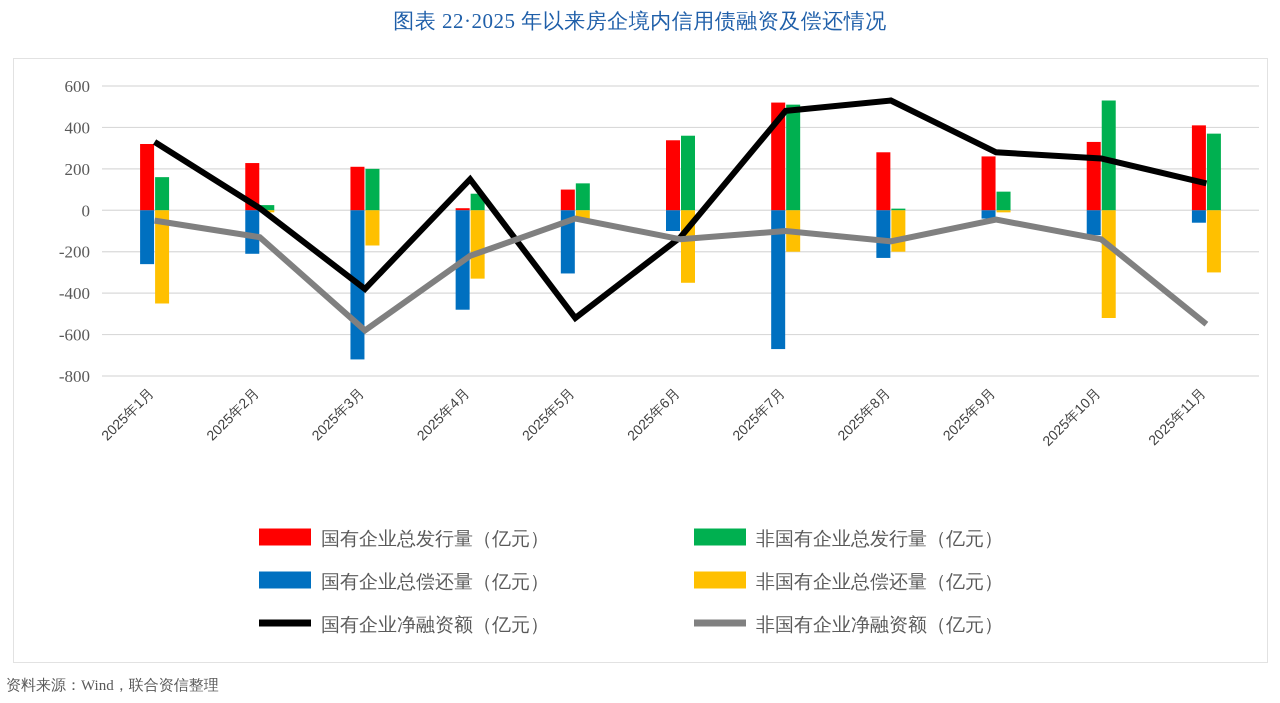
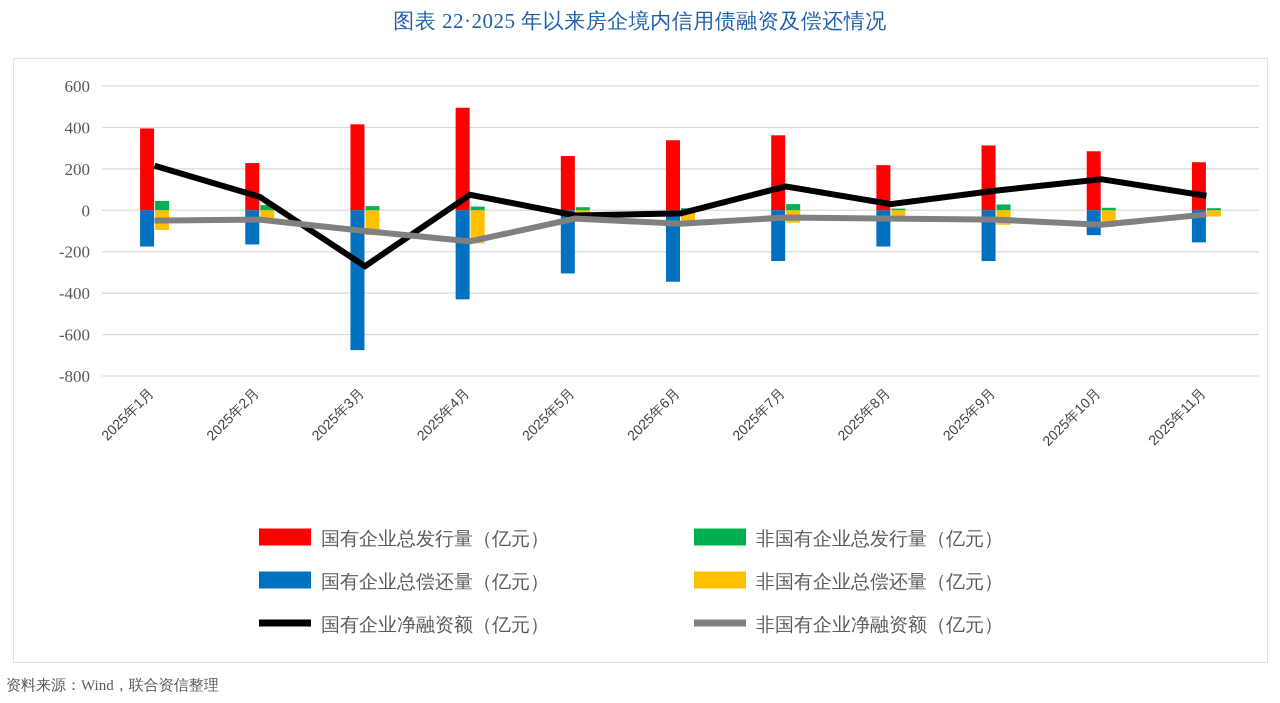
国有企业总发行量（亿元）/2025年1月: 320 -> 400
非国有企业总发行量（亿元）/2025年1月: 160 -> 40
国有企业总偿还量（亿元）/2025年1月: -260 -> -180
非国有企业总偿还量（亿元）/2025年1月: -450 -> -100
国有企业净融资额（亿元）/2025年1月: 330 -> 220
国有企业总偿还量（亿元）/2025年2月: -210 -> -160
非国有企业总偿还量（亿元）/2025年2月: -10 -> -60
国有企业净融资额（亿元）/2025年2月: 10 -> 60
非国有企业净融资额（亿元）/2025年2月: -130 -> -40
国有企业总发行量（亿元）/2025年3月: 210 -> 420
非国有企业总发行量（亿元）/2025年3月: 200 -> 20
国有企业总偿还量（亿元）/2025年3月: -720 -> -680
非国有企业总偿还量（亿元）/2025年3月: -170 -> -120
国有企业净融资额（亿元）/2025年3月: -380 -> -270
非国有企业净融资额（亿元）/2025年3月: -580 -> -100
国有企业总发行量（亿元）/2025年4月: 10 -> 500
非国有企业总发行量（亿元）/2025年4月: 80 -> 20
国有企业总偿还量（亿元）/2025年4月: -480 -> -430
非国有企业总偿还量（亿元）/2025年4月: -330 -> -160
国有企业净融资额（亿元）/2025年4月: 150 -> 80
非国有企业净融资额（亿元）/2025年4月: -220 -> -150
国有企业总发行量（亿元）/2025年5月: 100 -> 260
非国有企业总发行量（亿元）/2025年5月: 130 -> 20
国有企业净融资额（亿元）/2025年5月: -520 -> -20
非国有企业总发行量（亿元）/2025年6月: 360 -> 10
国有企业总偿还量（亿元）/2025年6月: -100 -> -340
非国有企业总偿还量（亿元）/2025年6月: -350 -> -80
国有企业净融资额（亿元）/2025年6月: -130 -> -20
非国有企业净融资额（亿元）/2025年6月: -140 -> -60
国有企业总发行量（亿元）/2025年7月: 520 -> 360
非国有企业总发行量（亿元）/2025年7月: 510 -> 30
国有企业总偿还量（亿元）/2025年7月: -670 -> -240
非国有企业总偿还量（亿元）/2025年7月: -200 -> -60
国有企业净融资额（亿元）/2025年7月: 480 -> 120
非国有企业净融资额（亿元）/2025年7月: -100 -> -40
国有企业总发行量（亿元）/2025年8月: 280 -> 220
国有企业总偿还量（亿元）/2025年8月: -230 -> -180
非国有企业总偿还量（亿元）/2025年8月: -200 -> -40
国有企业净融资额（亿元）/2025年8月: 530 -> 30
非国有企业净融资额（亿元）/2025年8月: -150 -> -40
国有企业总发行量（亿元）/2025年9月: 260 -> 310
非国有企业总发行量（亿元）/2025年9月: 90 -> 30
国有企业总偿还量（亿元）/2025年9月: -40 -> -240
非国有企业总偿还量（亿元）/2025年9月: -10 -> -70
国有企业净融资额（亿元）/2025年9月: 280 -> 100
国有企业总发行量（亿元）/2025年10月: 330 -> 280
非国有企业总发行量（亿元）/2025年10月: 530 -> 10
非国有企业总偿还量（亿元）/2025年10月: -520 -> -80
国有企业净融资额（亿元）/2025年10月: 250 -> 150
非国有企业净融资额（亿元）/2025年10月: -140 -> -70
国有企业总发行量（亿元）/2025年11月: 410 -> 230
非国有企业总发行量（亿元）/2025年11月: 370 -> 10
国有企业总偿还量（亿元）/2025年11月: -60 -> -160
非国有企业总偿还量（亿元）/2025年11月: -300 -> -30
国有企业净融资额（亿元）/2025年11月: 130 -> 70
非国有企业净融资额（亿元）/2025年11月: -550 -> -20
